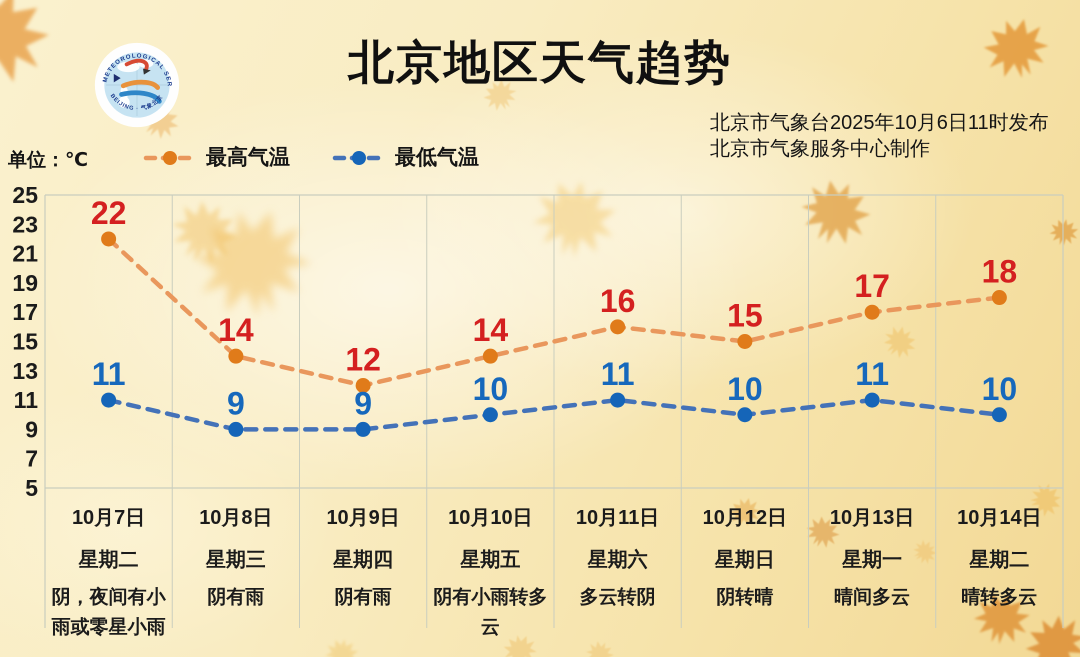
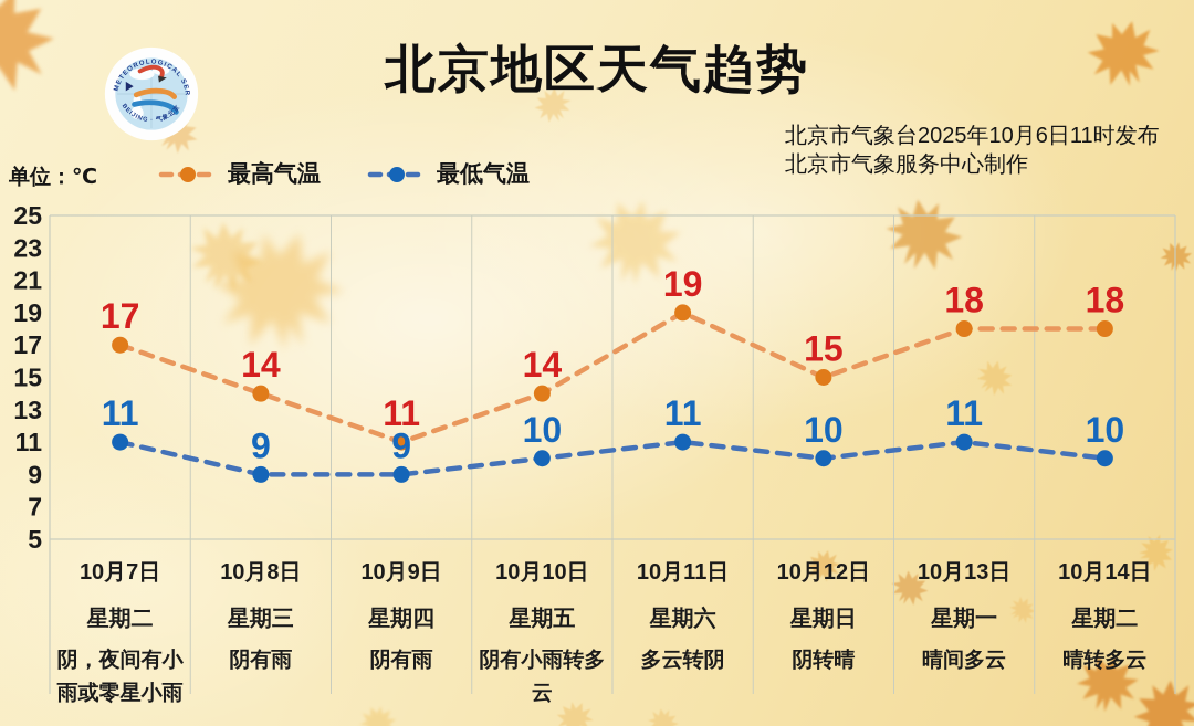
最高气温/10月7日: 22 -> 17
最高气温/10月9日: 12 -> 11
最高气温/10月11日: 16 -> 19
最高气温/10月13日: 17 -> 18
